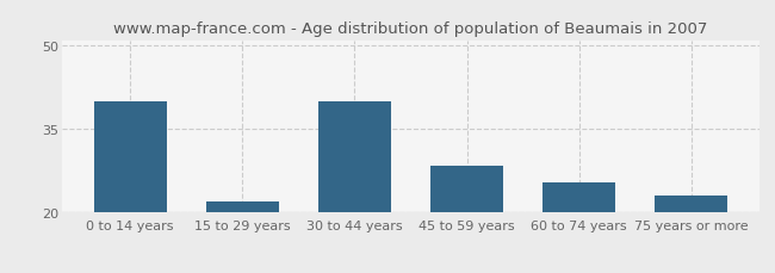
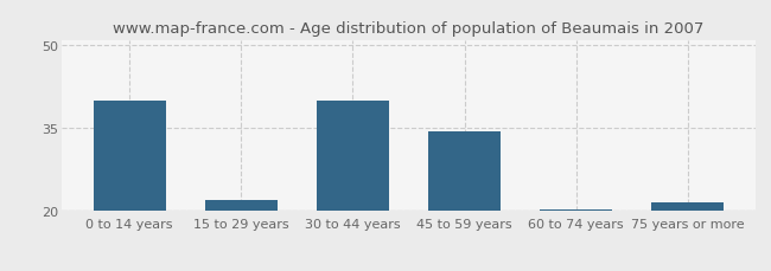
45 to 59 years: 28.5 -> 34.5
60 to 74 years: 25.5 -> 20.2
75 years or more: 23.0 -> 21.5
